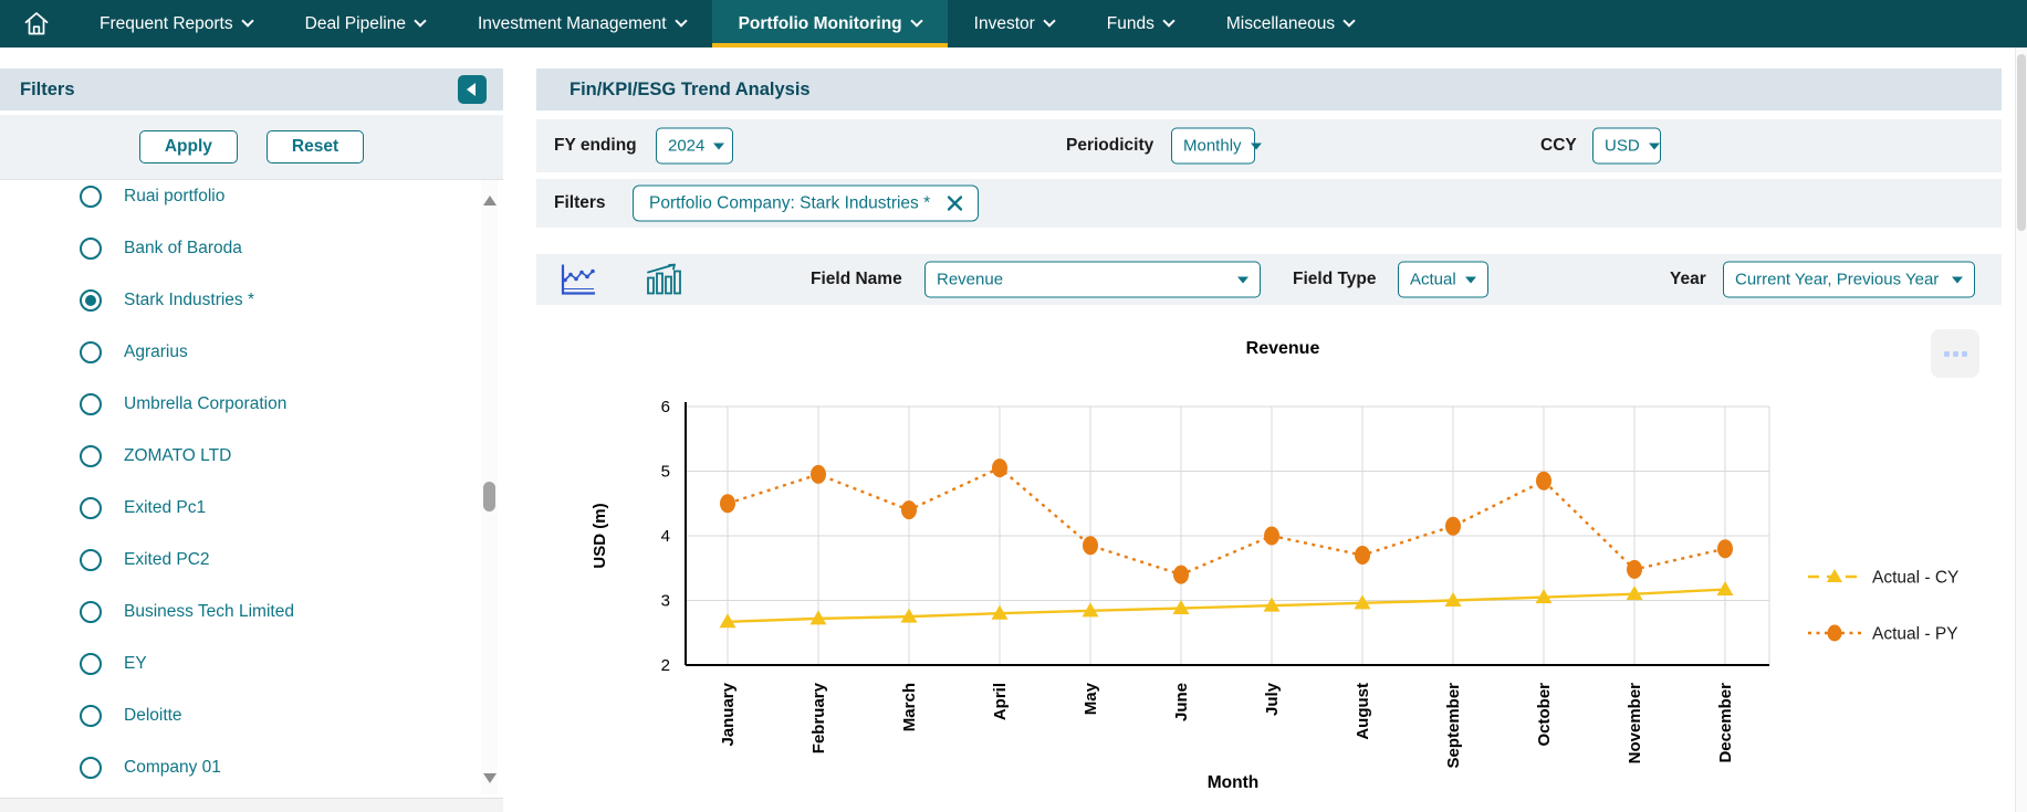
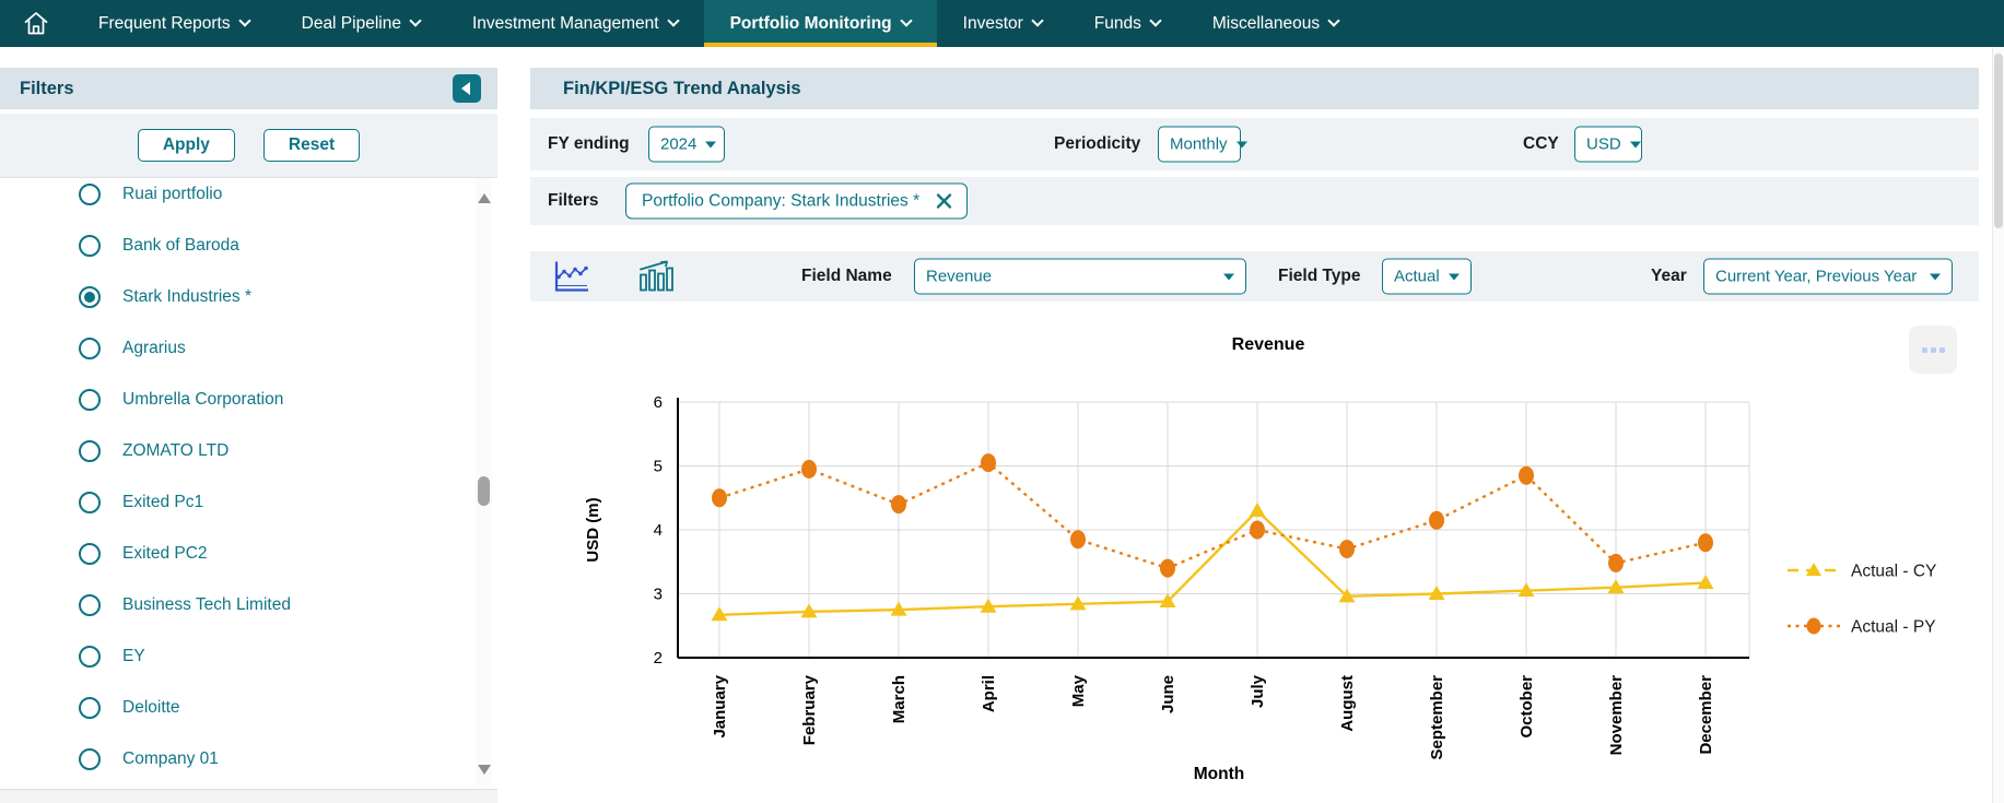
Actual - CY/July: 2.9 -> 4.3
